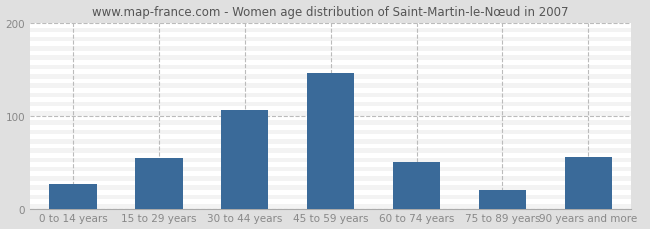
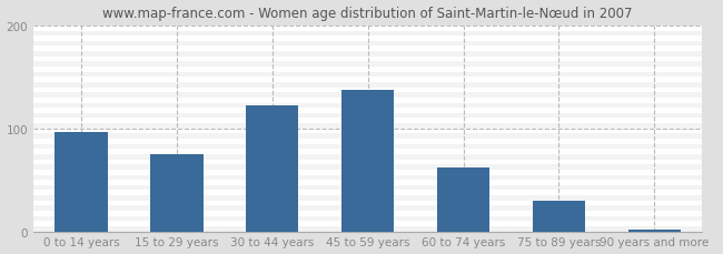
0 to 14 years: 26 -> 97
15 to 29 years: 54 -> 75
30 to 44 years: 106 -> 122
45 to 59 years: 146 -> 137
60 to 74 years: 50 -> 62
75 to 89 years: 20 -> 30
90 years and more: 56 -> 2
